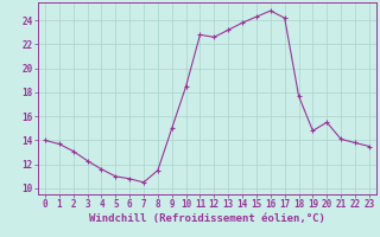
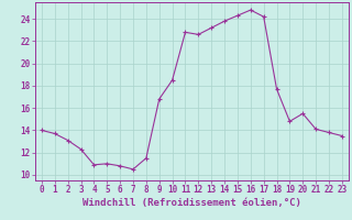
4: 11.6 -> 10.9
9: 15.0 -> 16.8
